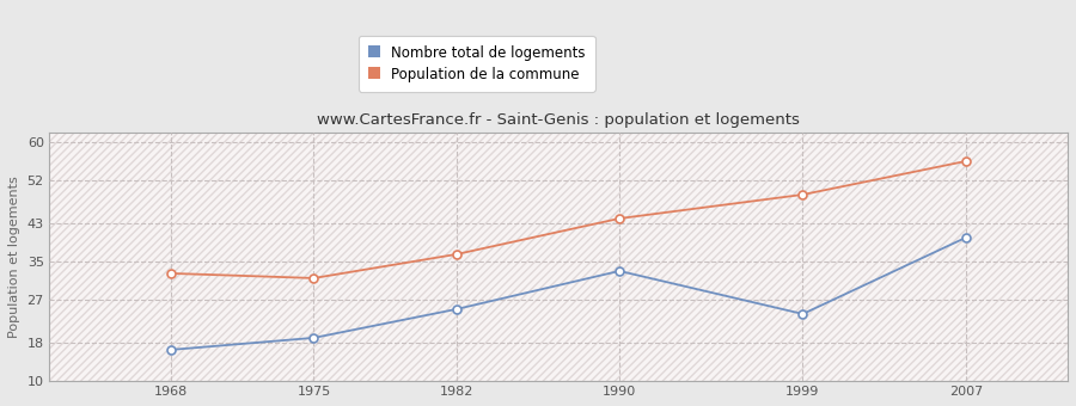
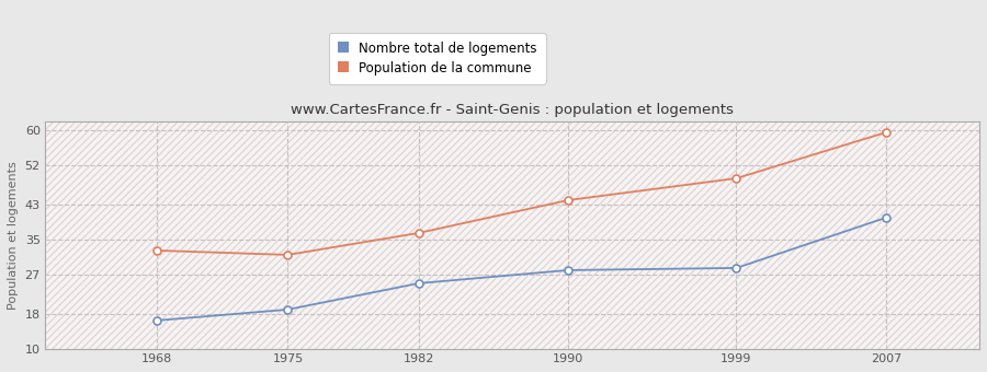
Nombre total de logements/1990: 33.0 -> 28.0
Nombre total de logements/1999: 24.0 -> 28.5
Population de la commune/2007: 56.0 -> 59.5
